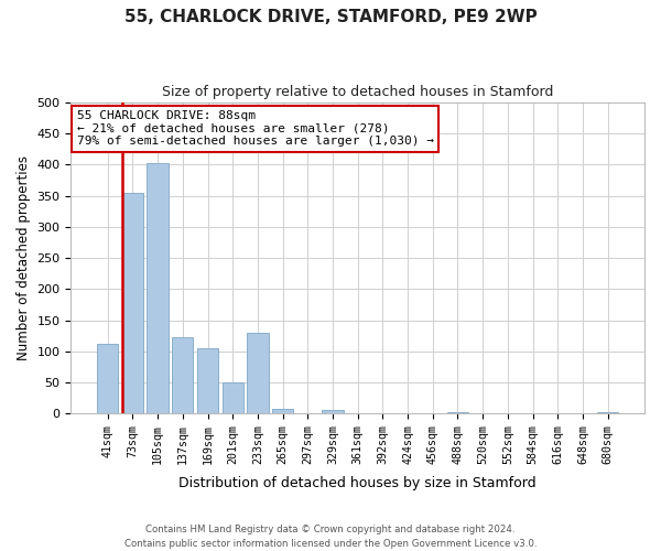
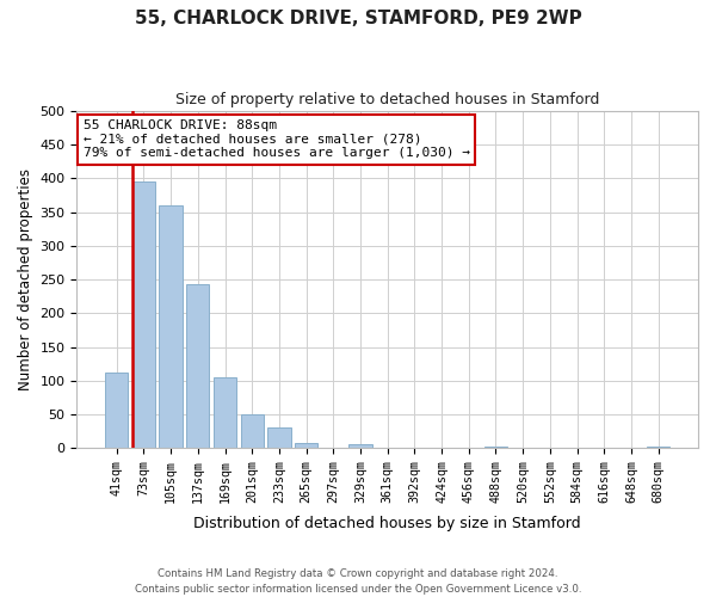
73sqm: 354 -> 395
105sqm: 402 -> 360
137sqm: 122 -> 243
233sqm: 130 -> 30
